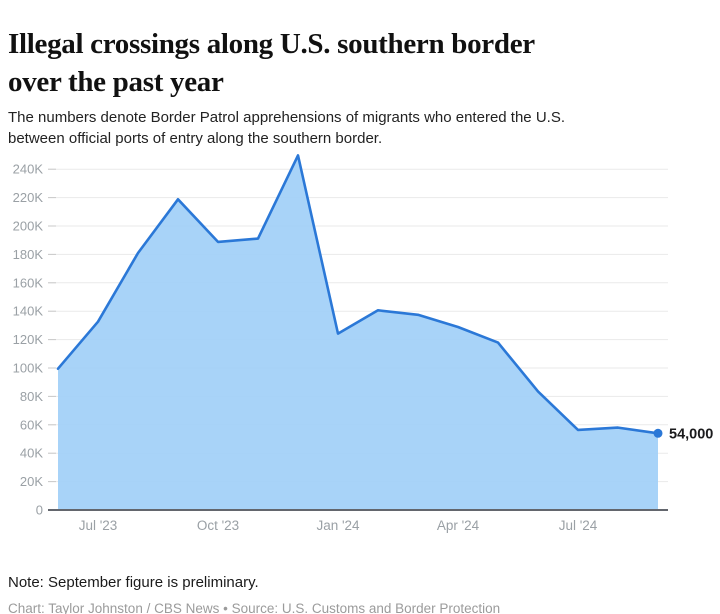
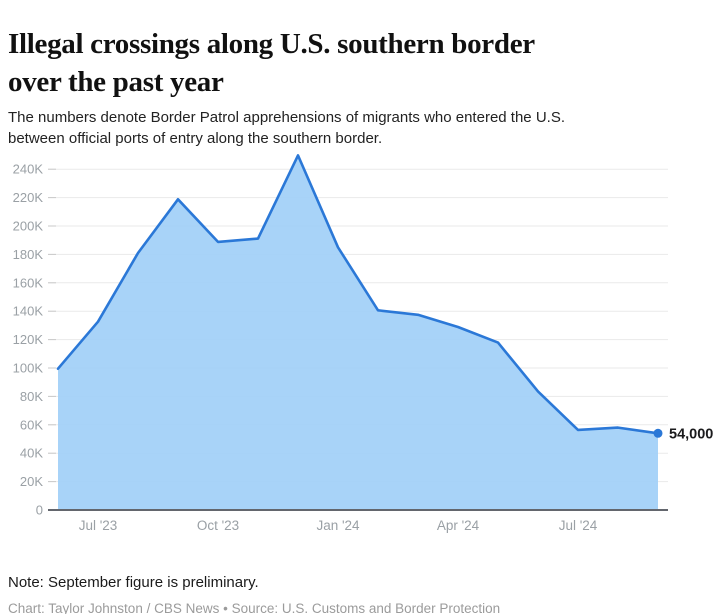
Jan '24: 124K -> 185K
